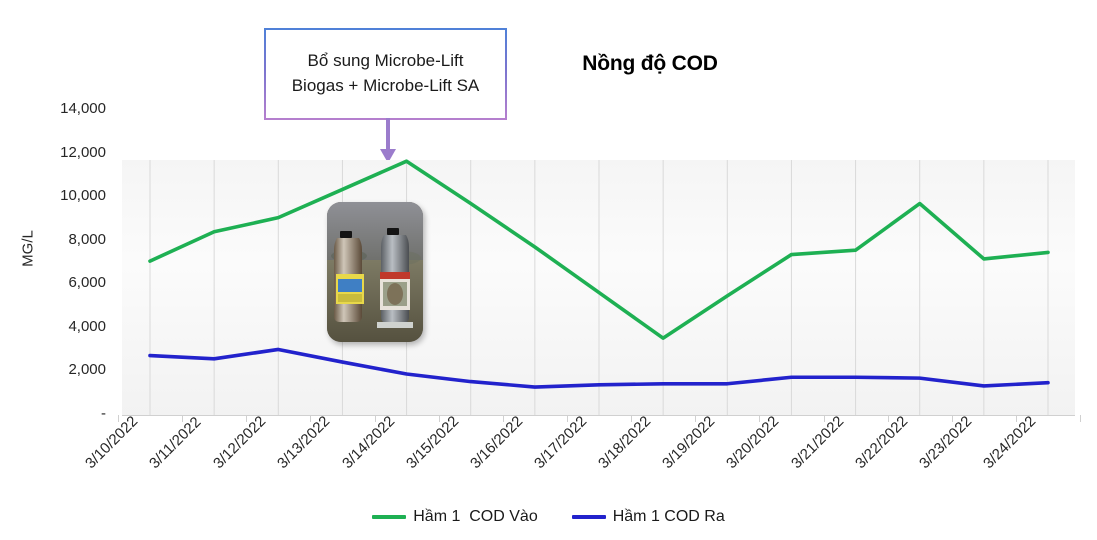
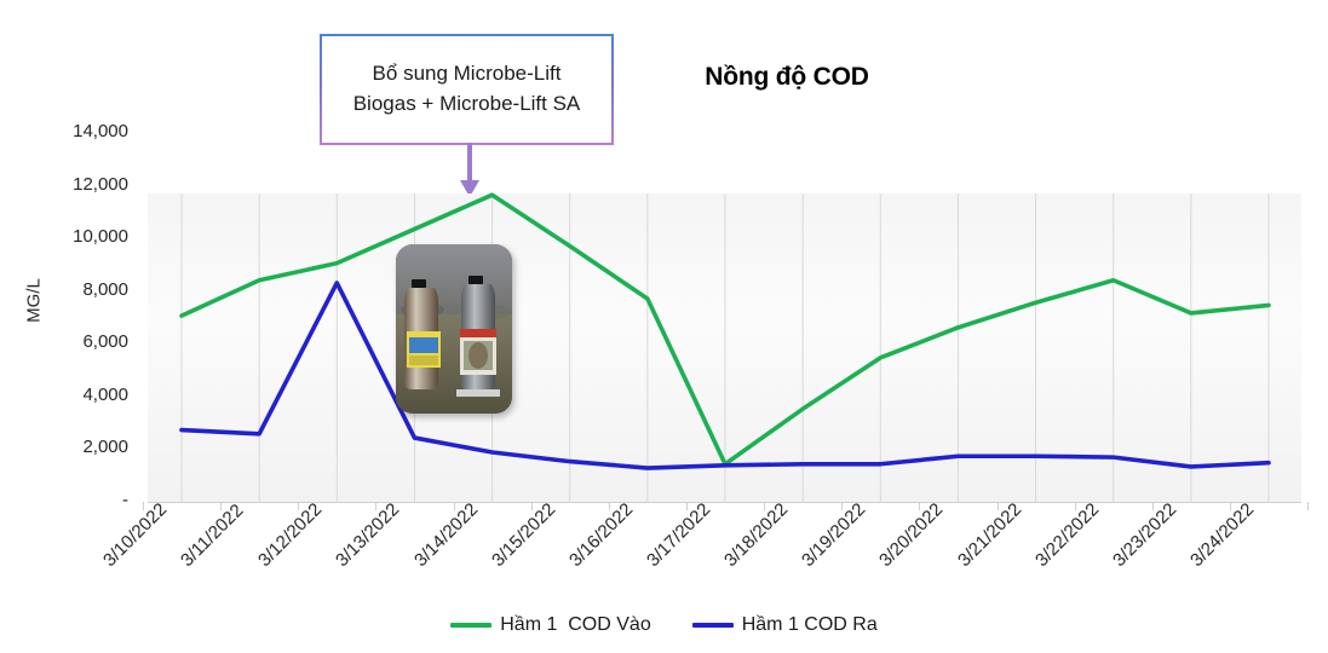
Hầm 1 COD Ra/3/12/2022: 2900 -> 8200
Hầm 1 COD Vào/3/17/2022: 5500 -> 1300
Hầm 1 COD Vào/3/20/2022: 7200 -> 6500
Hầm 1 COD Vào/3/22/2022: 9600 -> 8300
